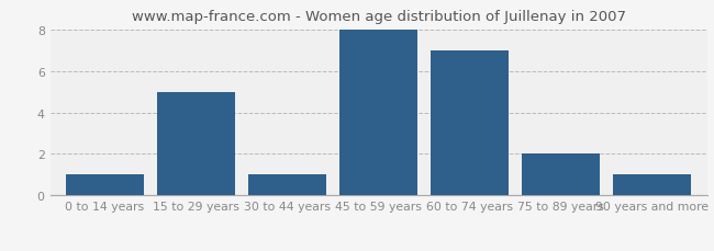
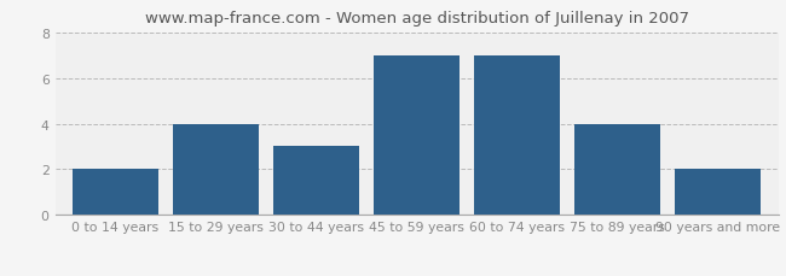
0 to 14 years: 1 -> 2
15 to 29 years: 5 -> 4
30 to 44 years: 1 -> 3
45 to 59 years: 8 -> 7
75 to 89 years: 2 -> 4
90 years and more: 1 -> 2
